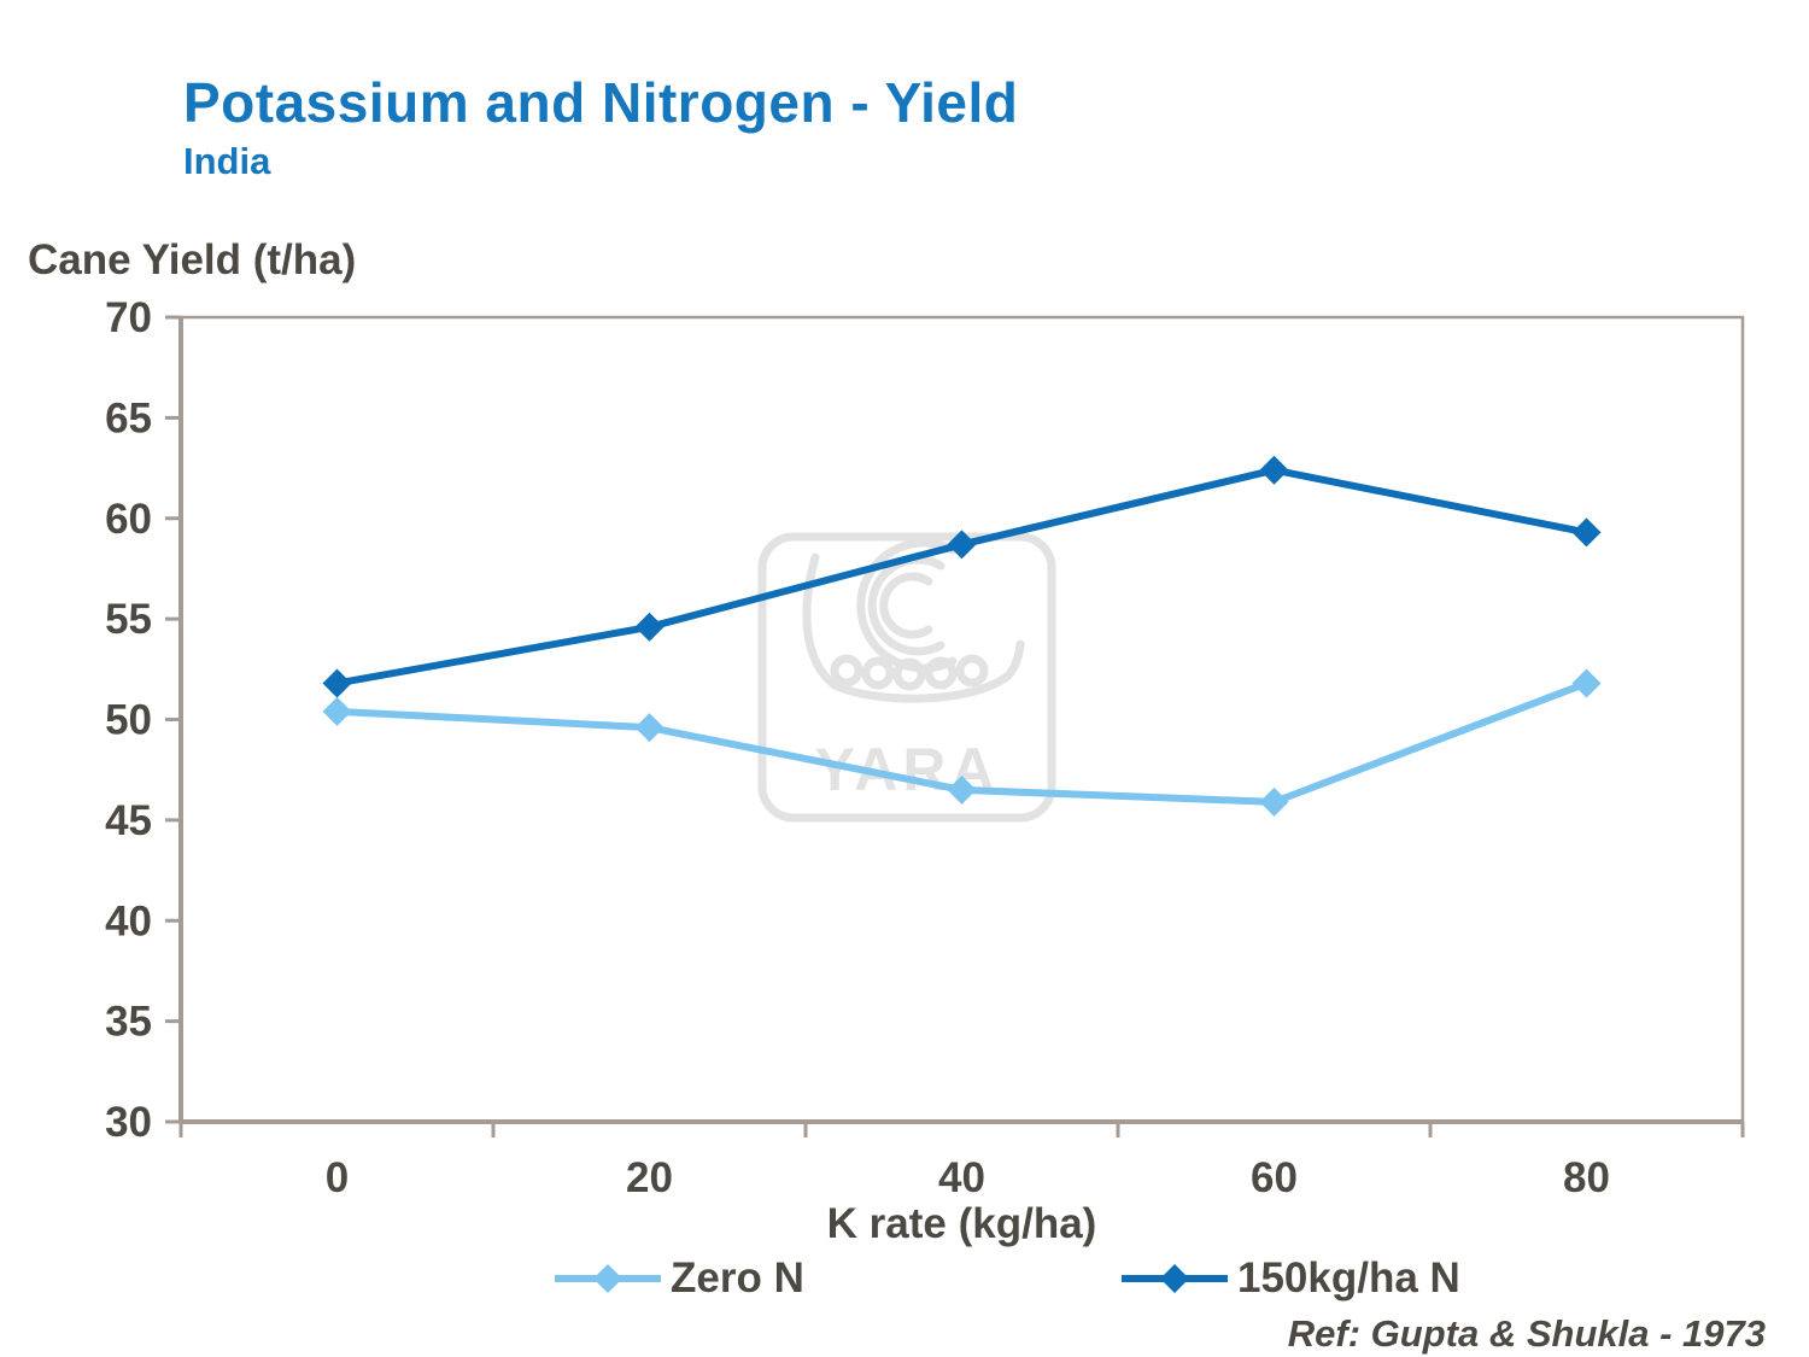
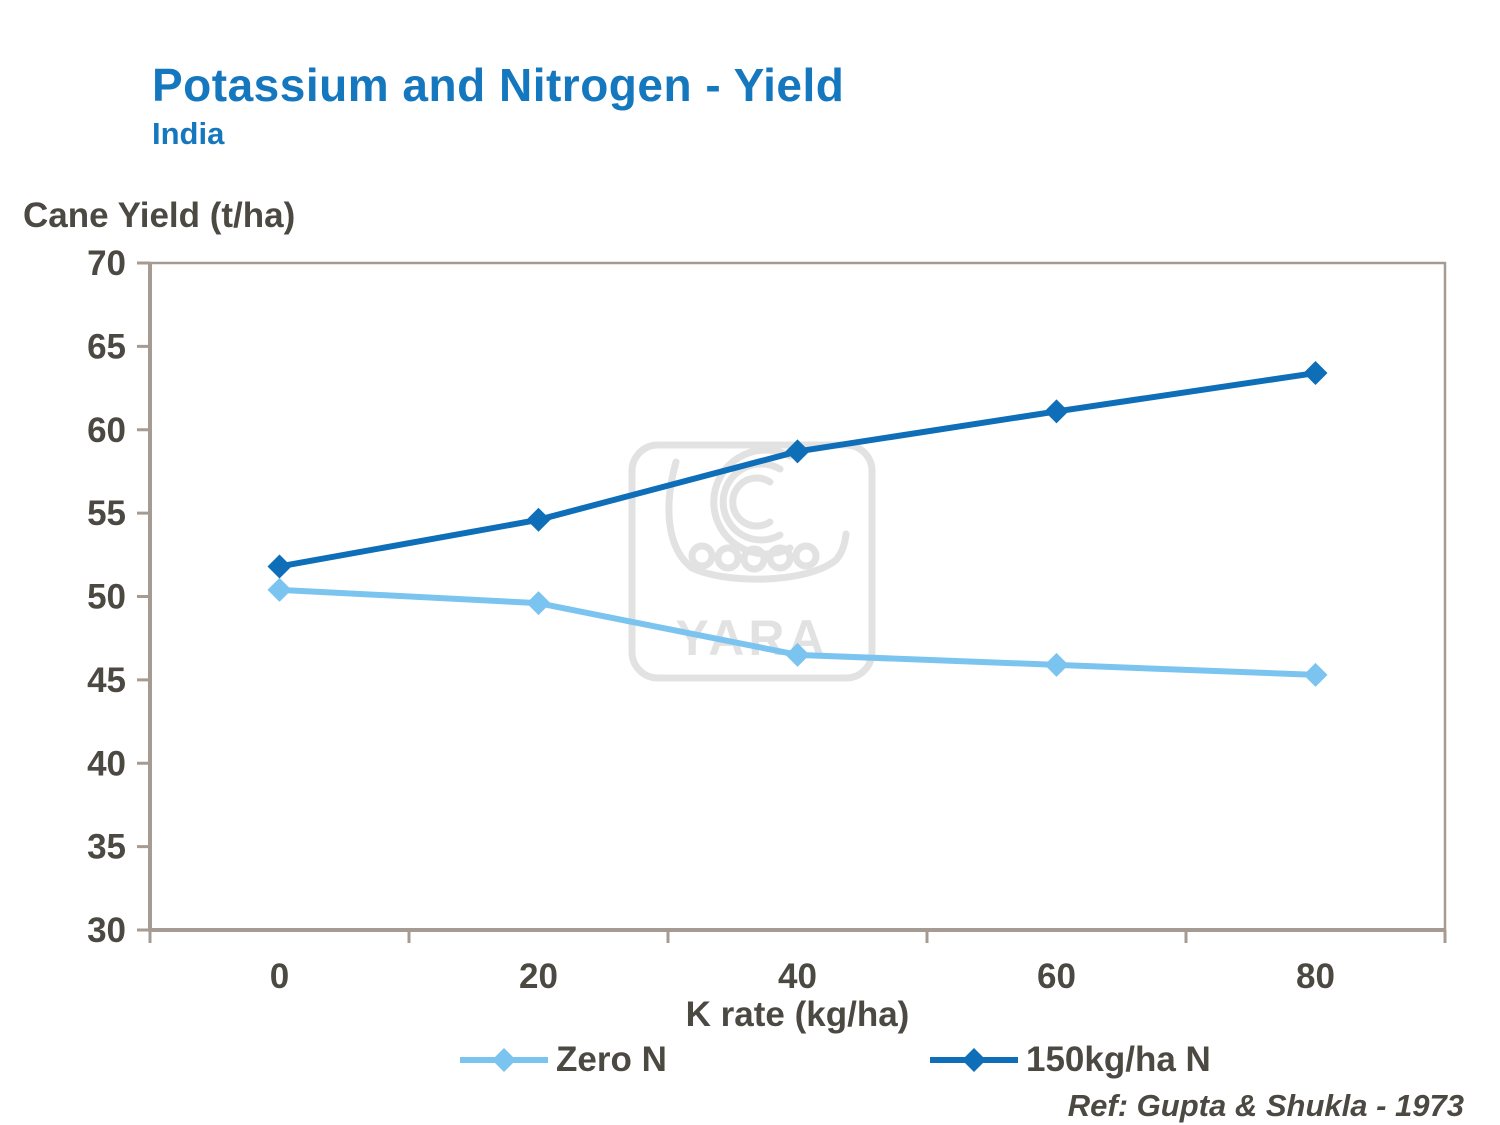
150kg/ha N/60: 62.4 -> 61.1
Zero N/80: 51.8 -> 45.3
150kg/ha N/80: 59.3 -> 63.4
